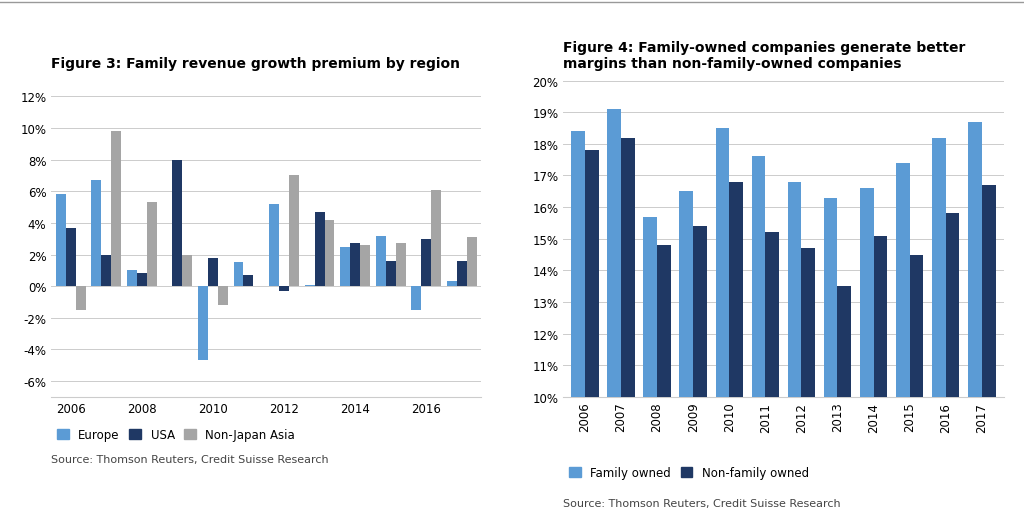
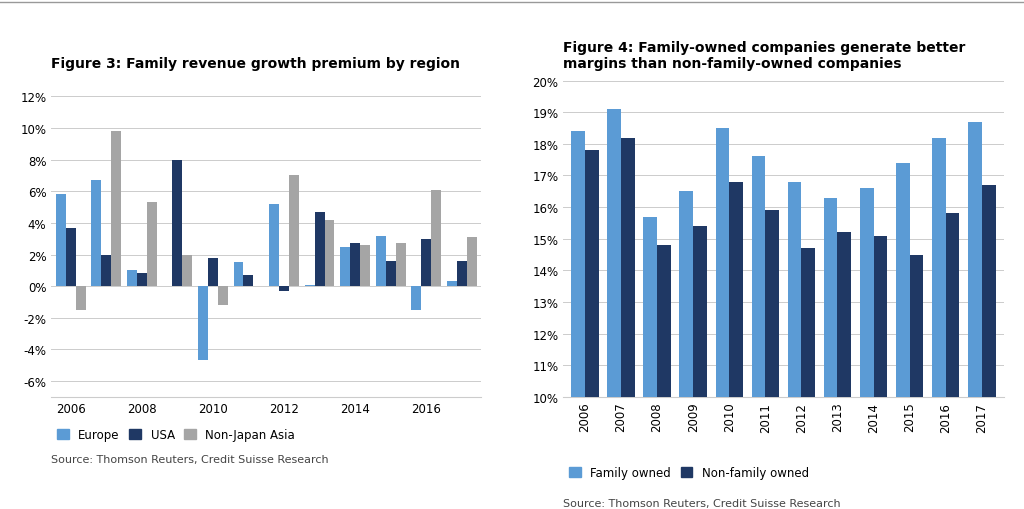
Non-family owned/2011: 15.2% -> 15.9%
Non-family owned/2013: 13.5% -> 15.2%
